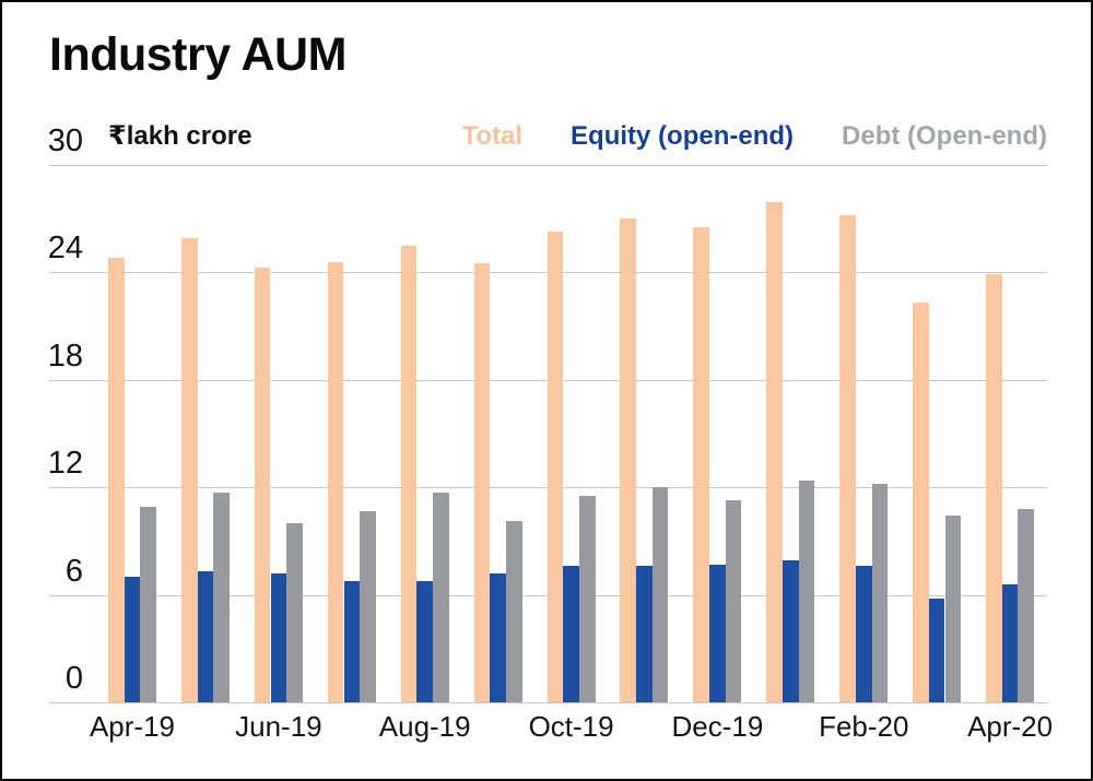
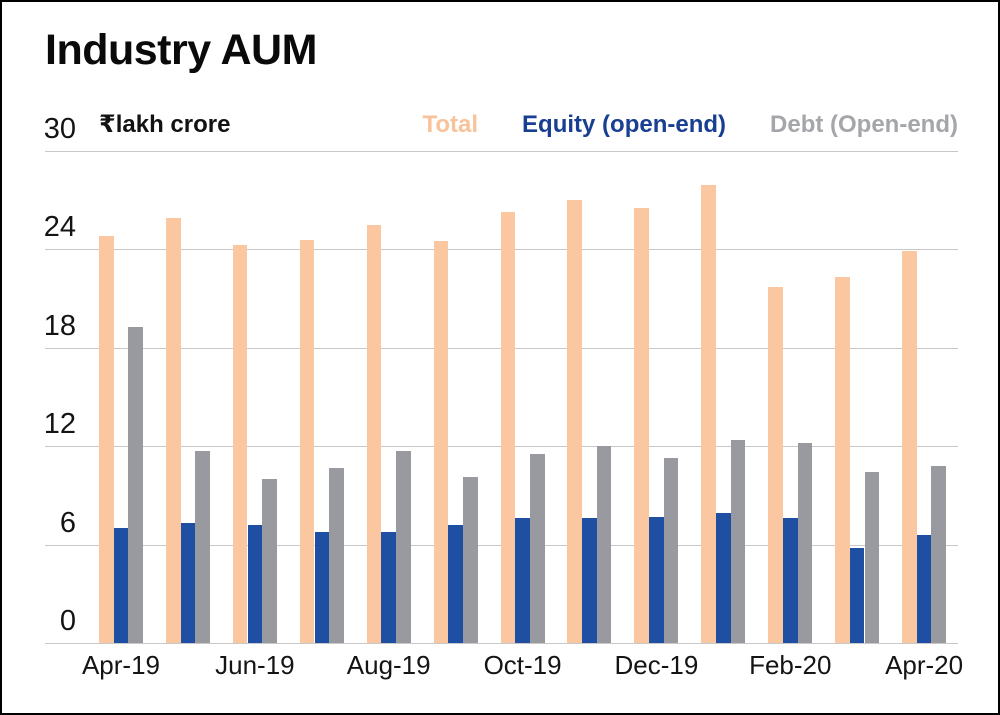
Debt (Open-end)/Apr-19: 10.9 -> 19.3
Total/Feb-20: 27.2 -> 21.7
